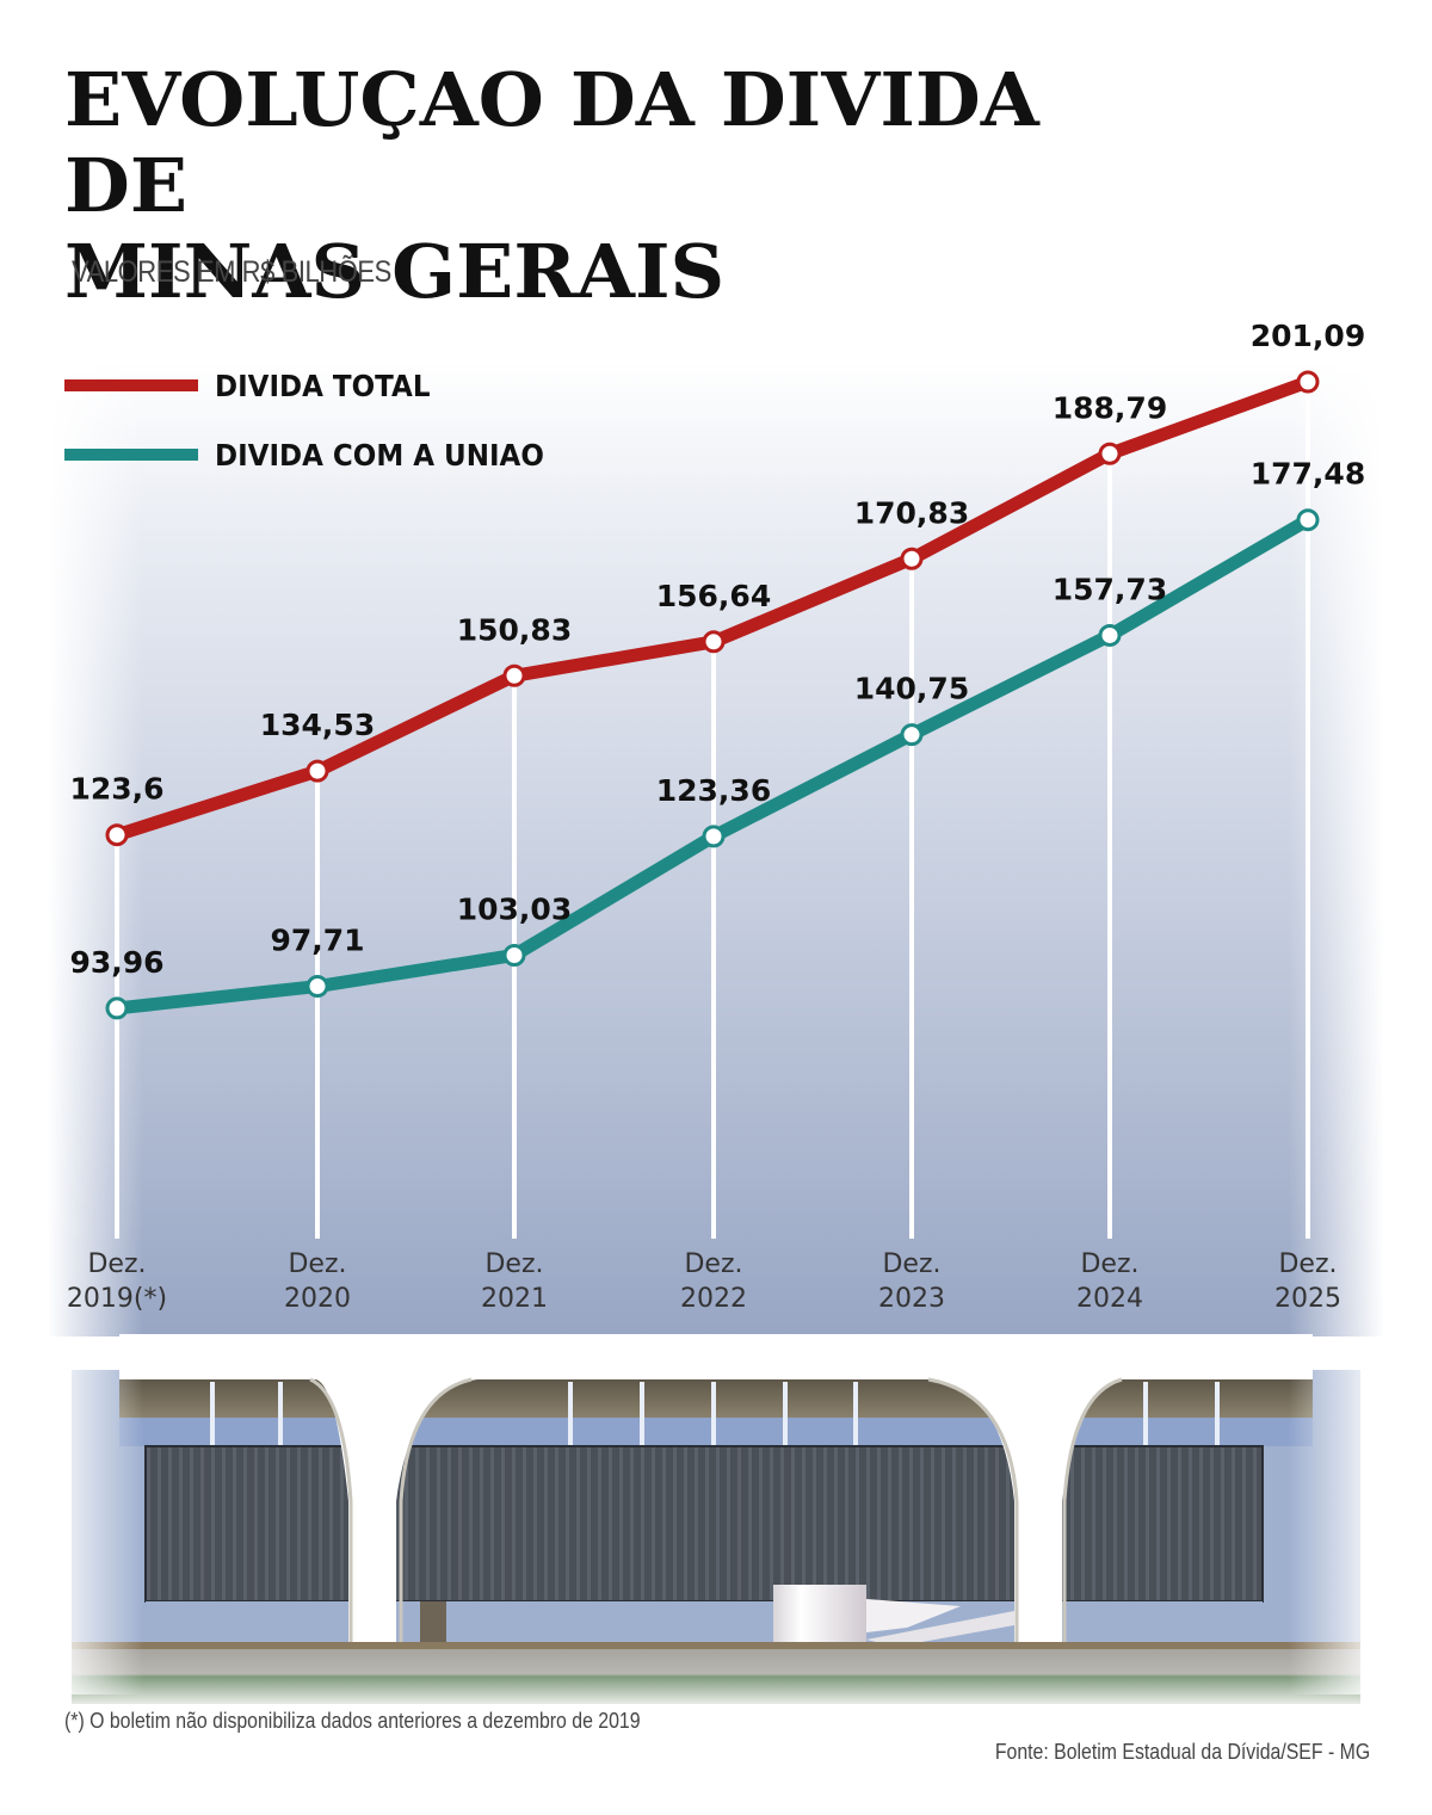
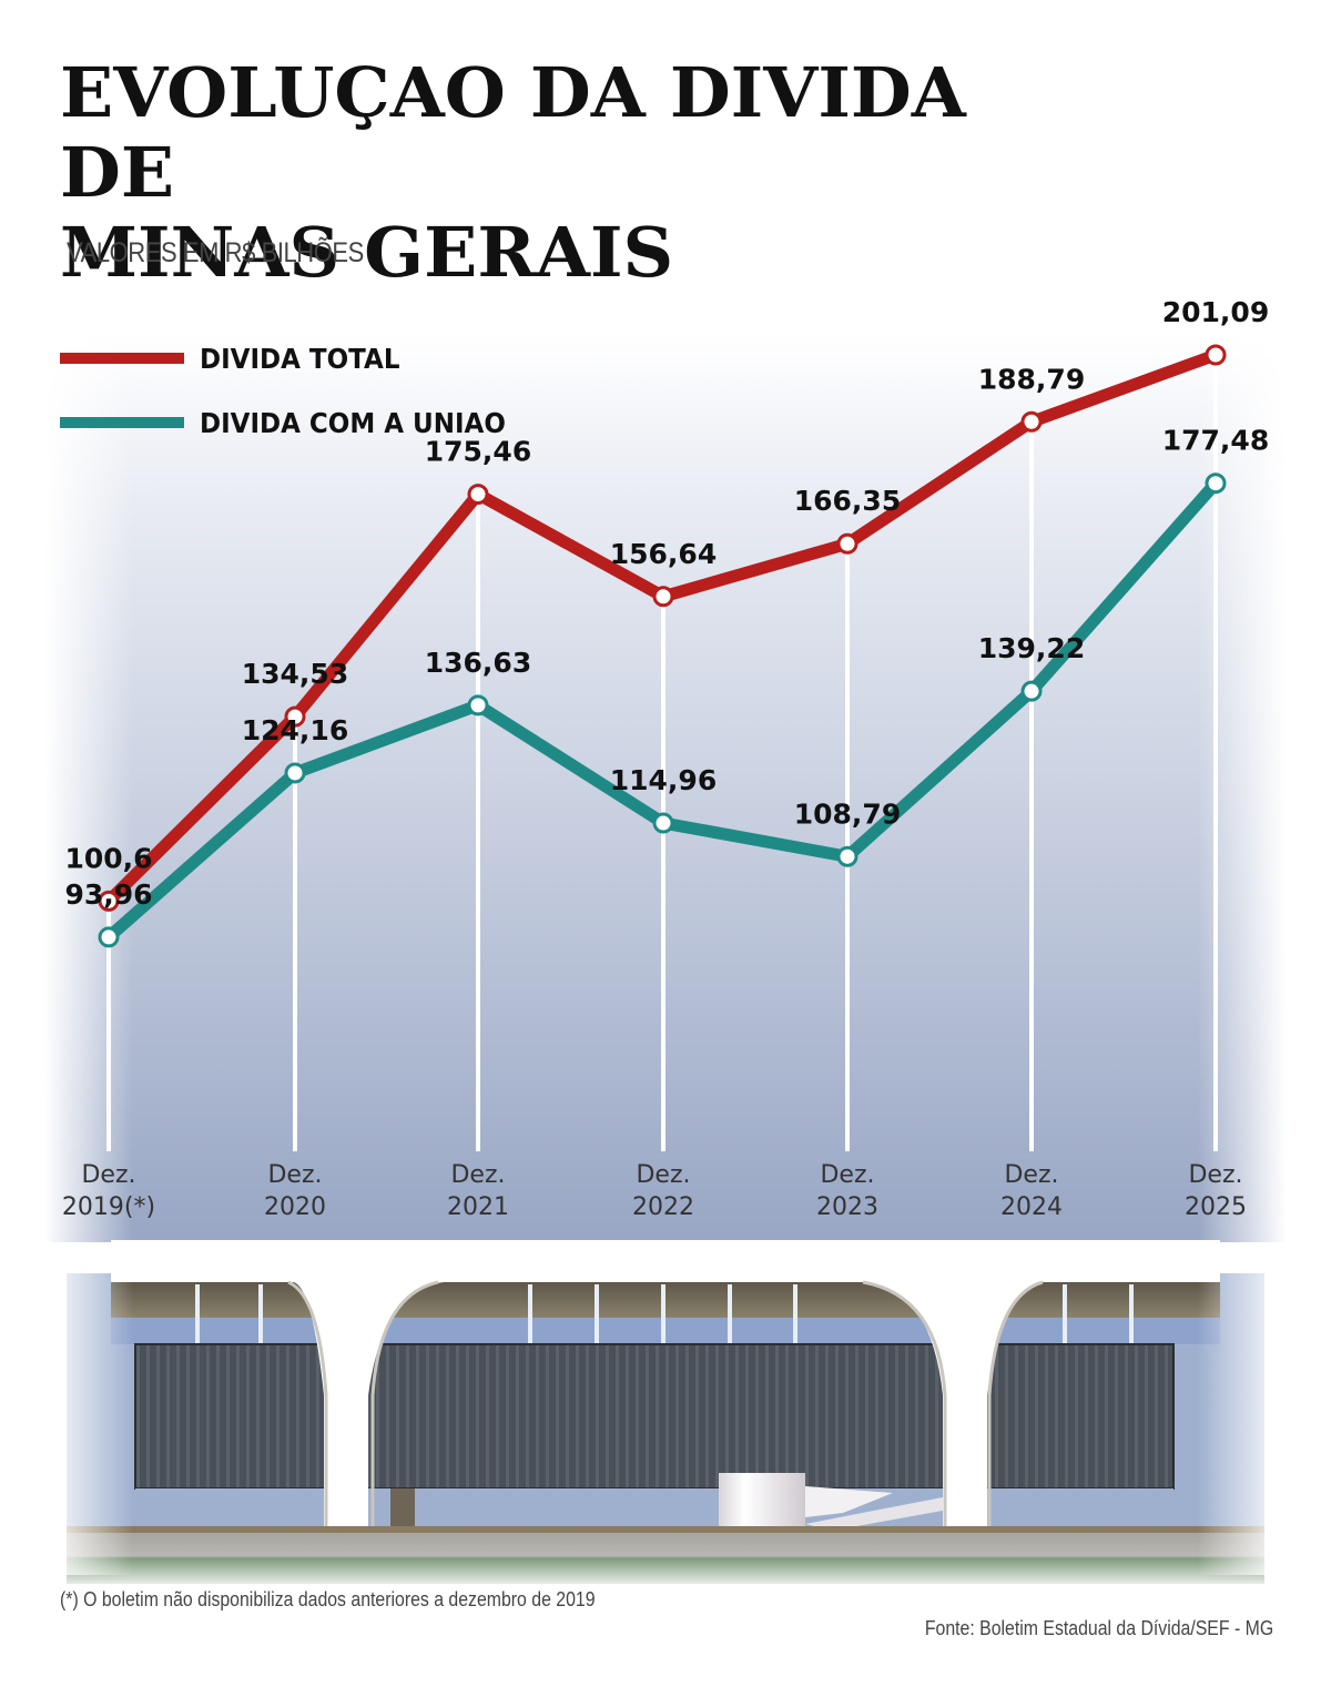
DIVIDA TOTAL/Dez. 2019(*): 123,6 -> 100,6
DIVIDA COM A UNIAO/Dez. 2020: 97,71 -> 124,16
DIVIDA TOTAL/Dez. 2021: 150,83 -> 175,46
DIVIDA COM A UNIAO/Dez. 2021: 103,03 -> 136,63
DIVIDA COM A UNIAO/Dez. 2022: 123,36 -> 114,96
DIVIDA TOTAL/Dez. 2023: 170,83 -> 166,35
DIVIDA COM A UNIAO/Dez. 2023: 140,75 -> 108,79
DIVIDA COM A UNIAO/Dez. 2024: 157,73 -> 139,22
